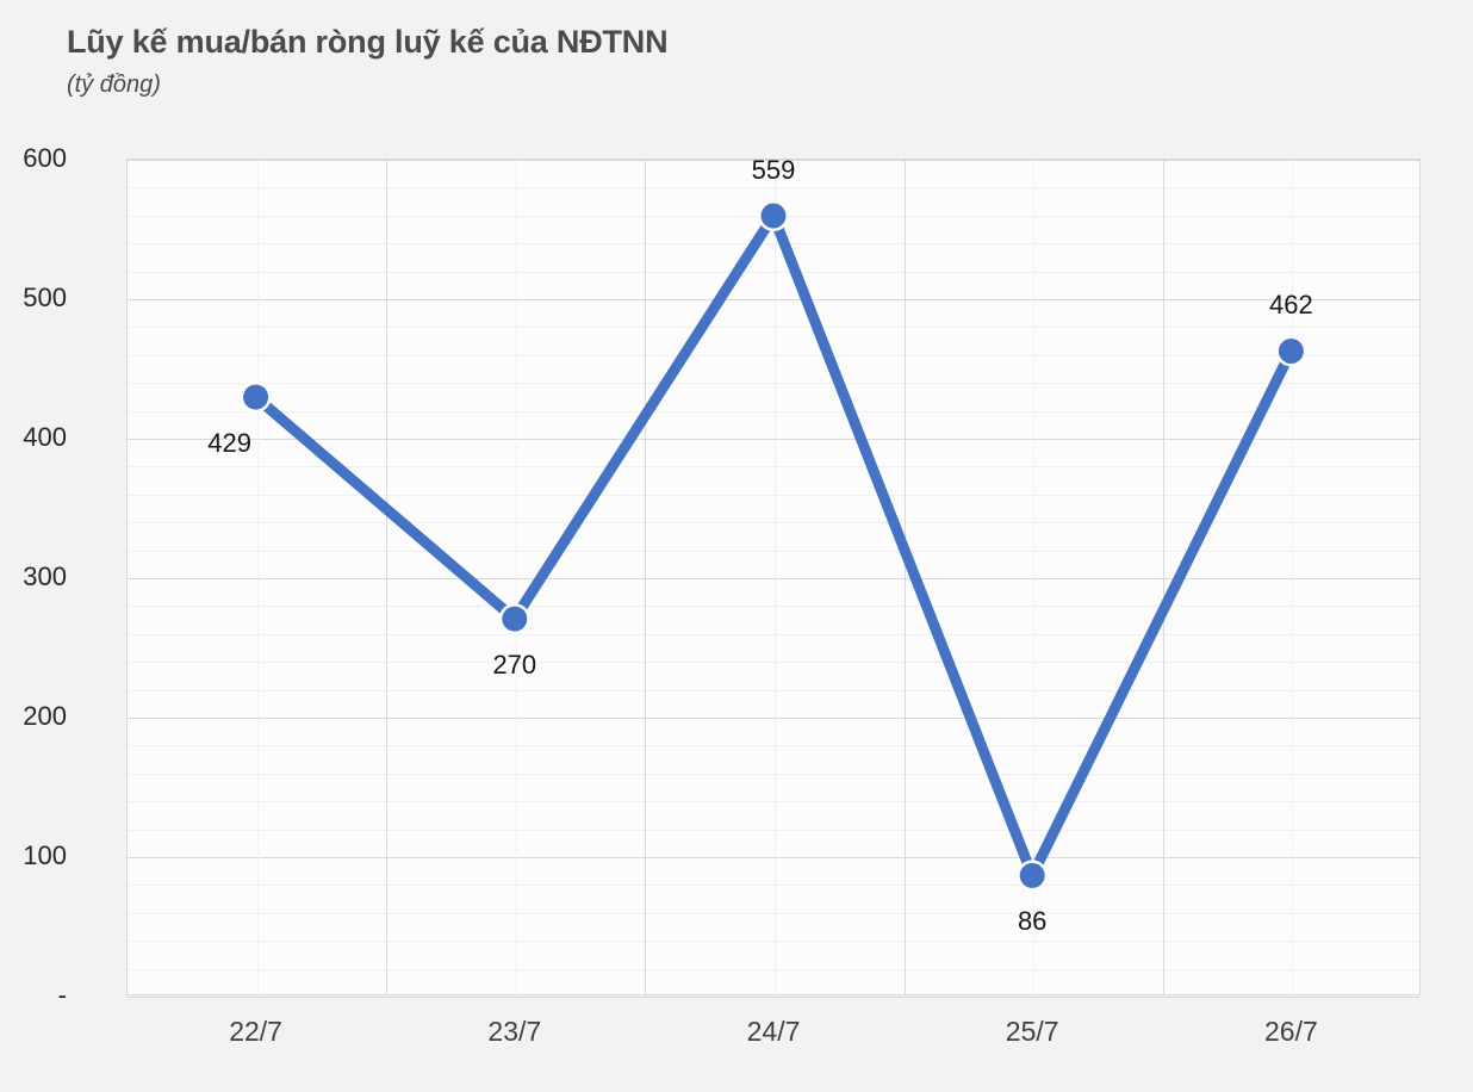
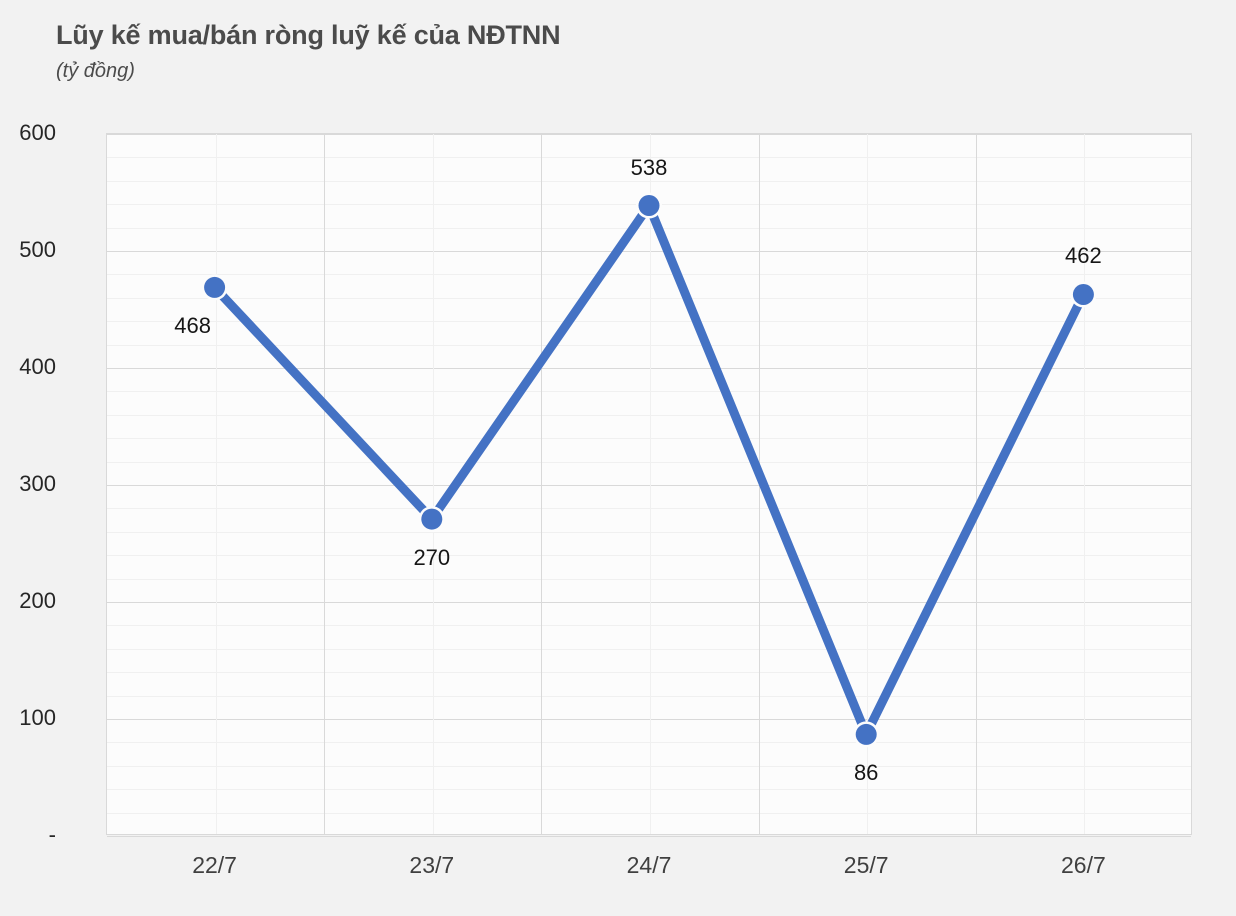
22/7: 429 -> 468
24/7: 559 -> 538
